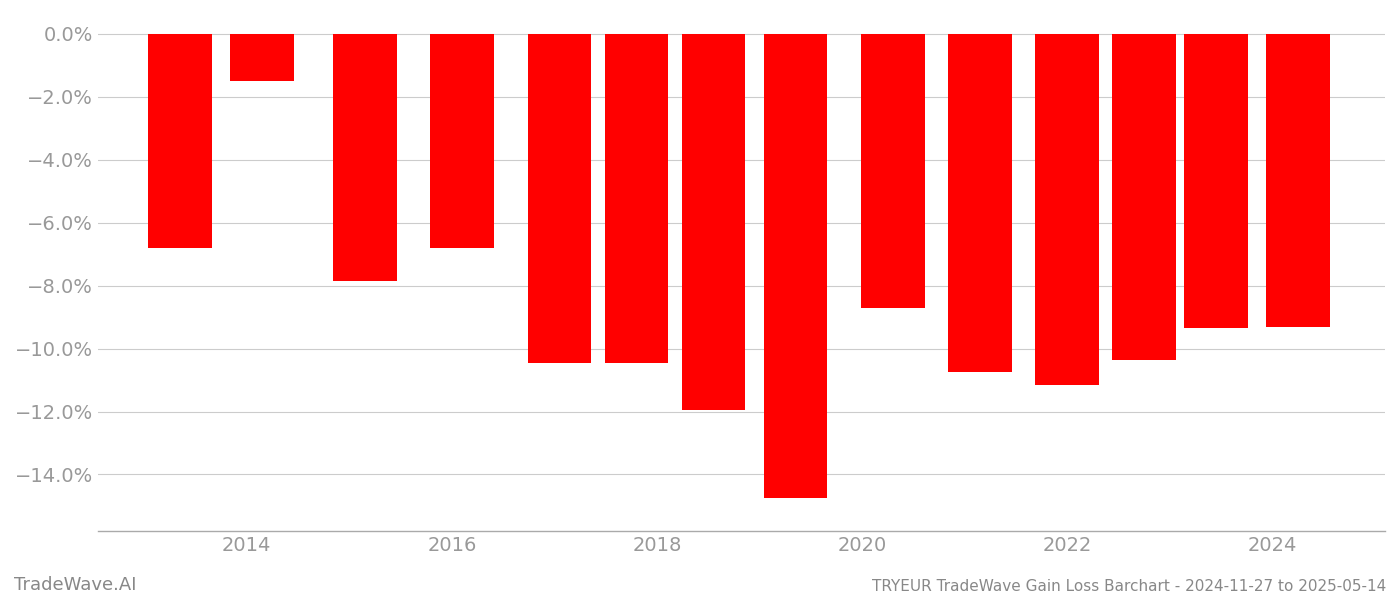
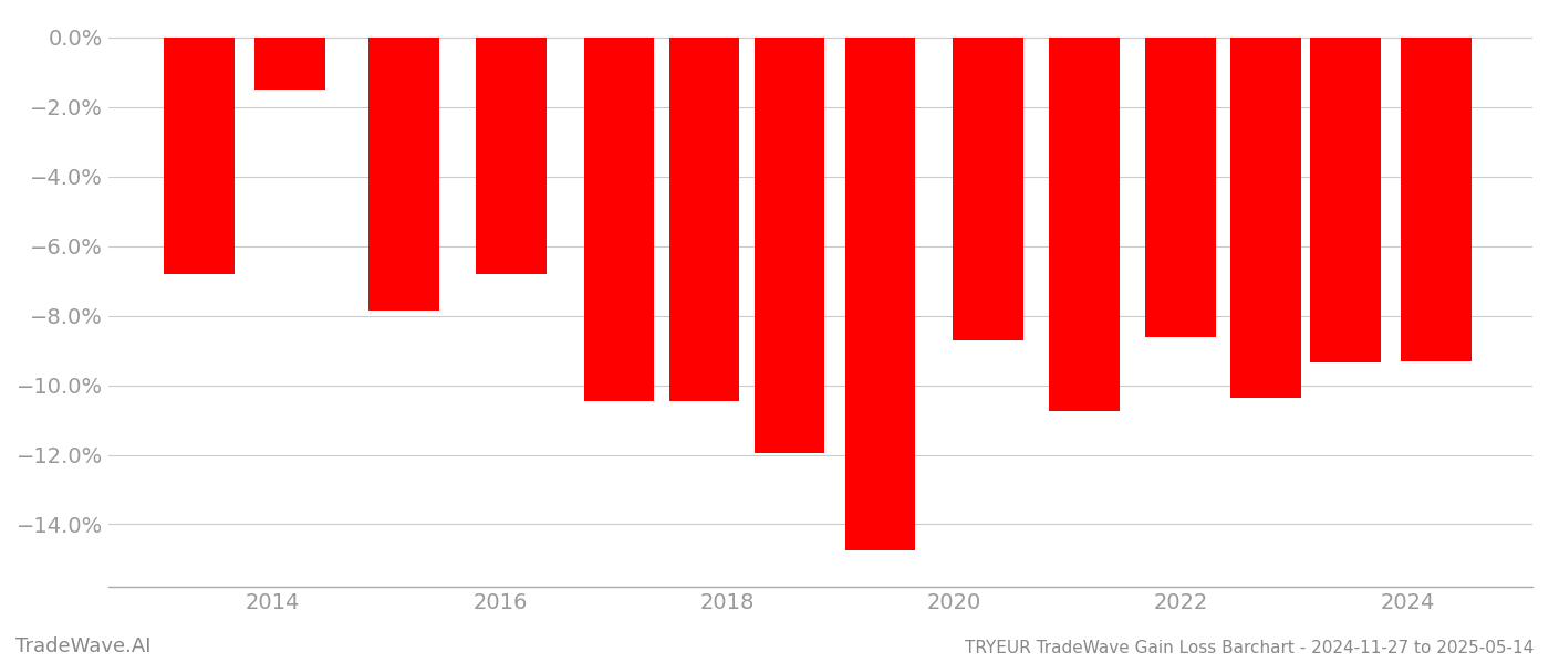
2022: -11.15% -> -8.60%
